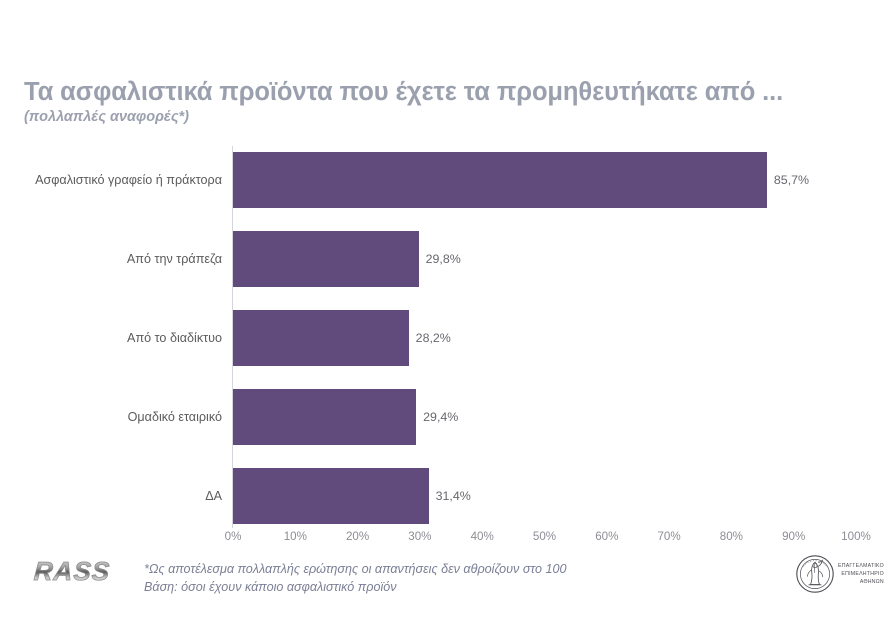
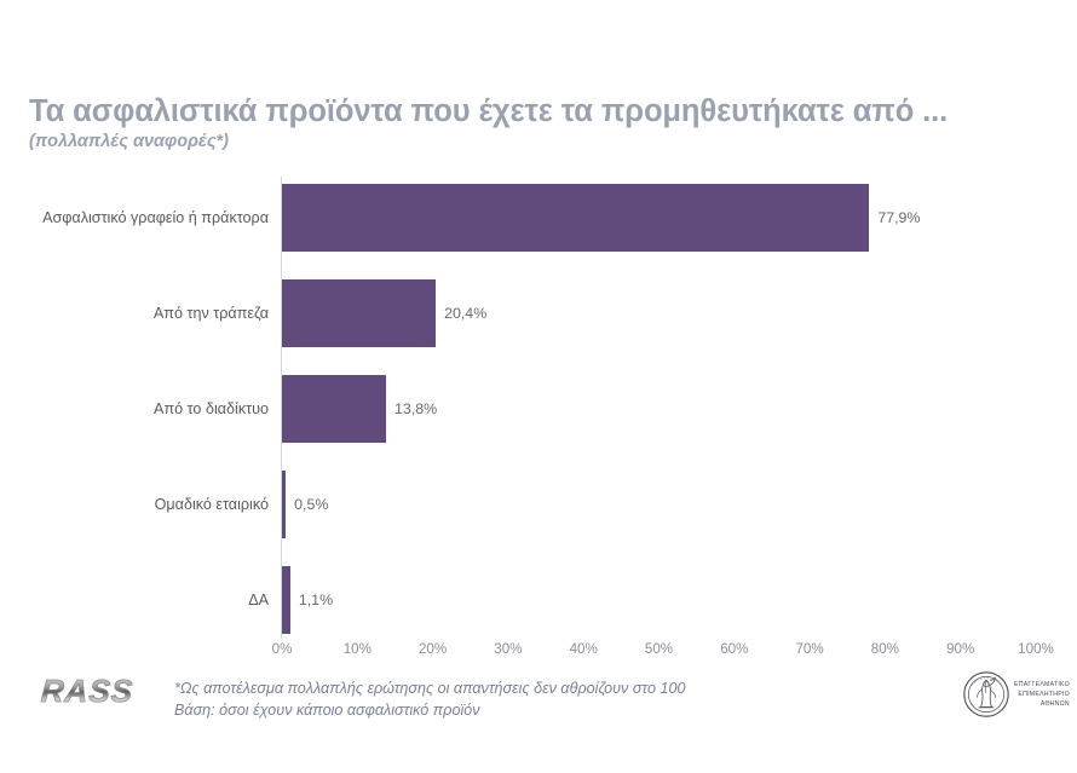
Ασφαλιστικό γραφείο ή πράκτορα: 85,7% -> 77,9%
Από την τράπεζα: 29,8% -> 20,4%
Από το διαδίκτυο: 28,2% -> 13,8%
Ομαδικό εταιρικό: 29,4% -> 0,5%
ΔΑ: 31,4% -> 1,1%
